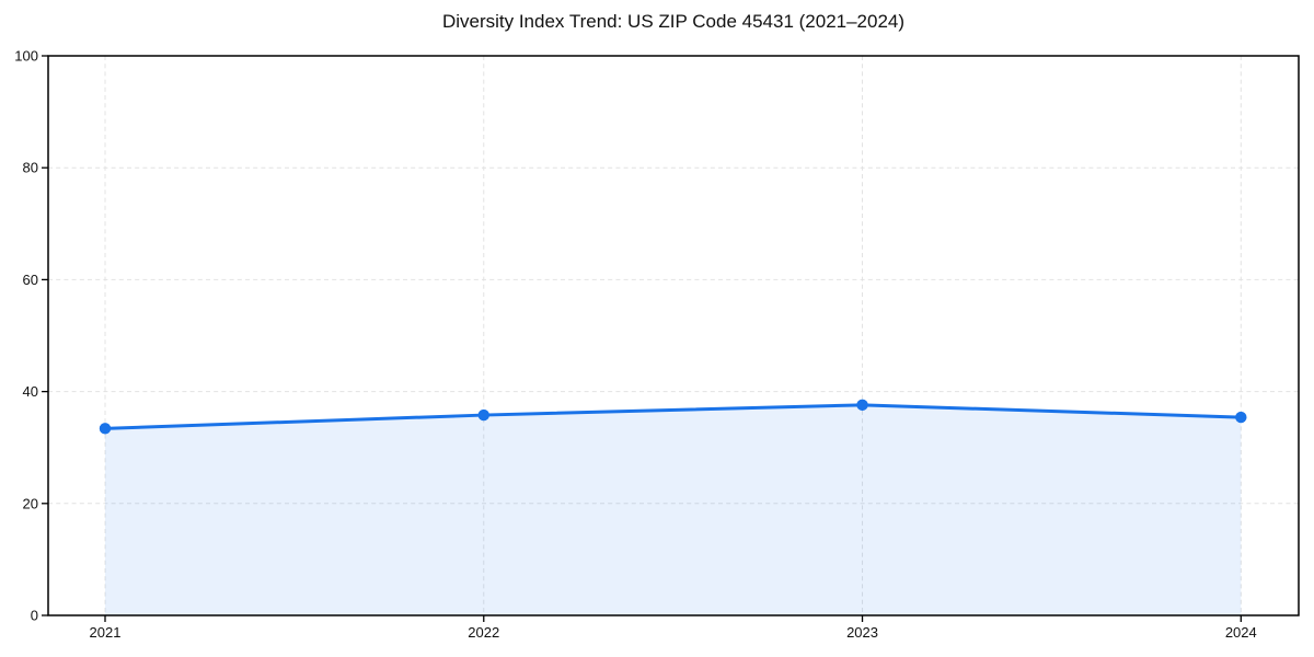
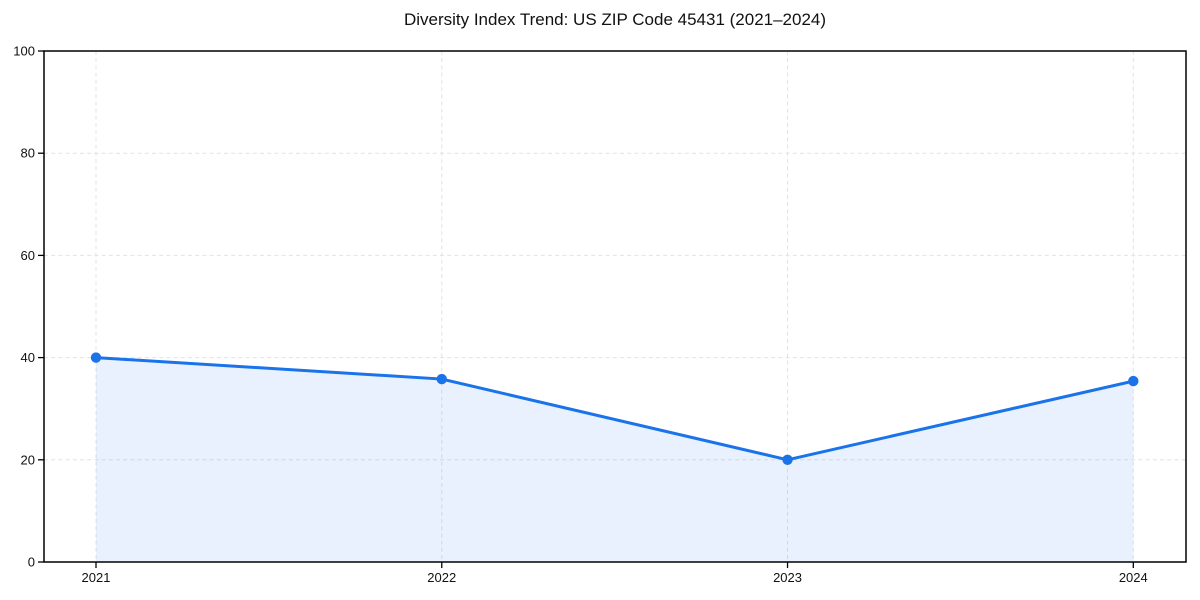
2021: 33 -> 40
2023: 38 -> 20
